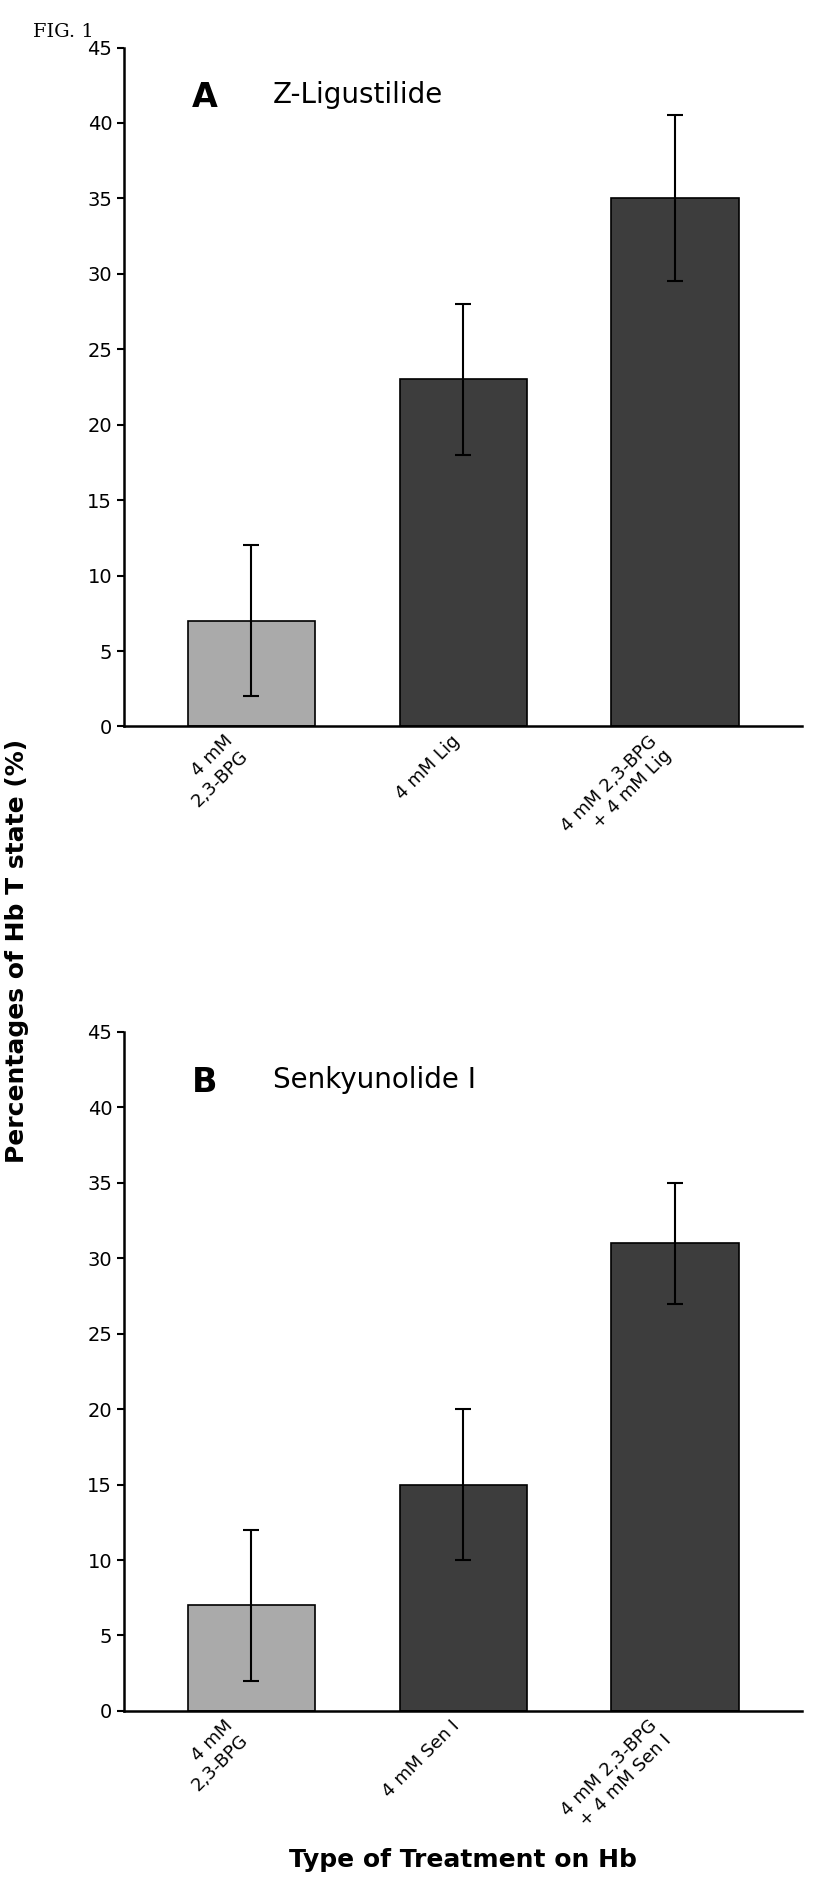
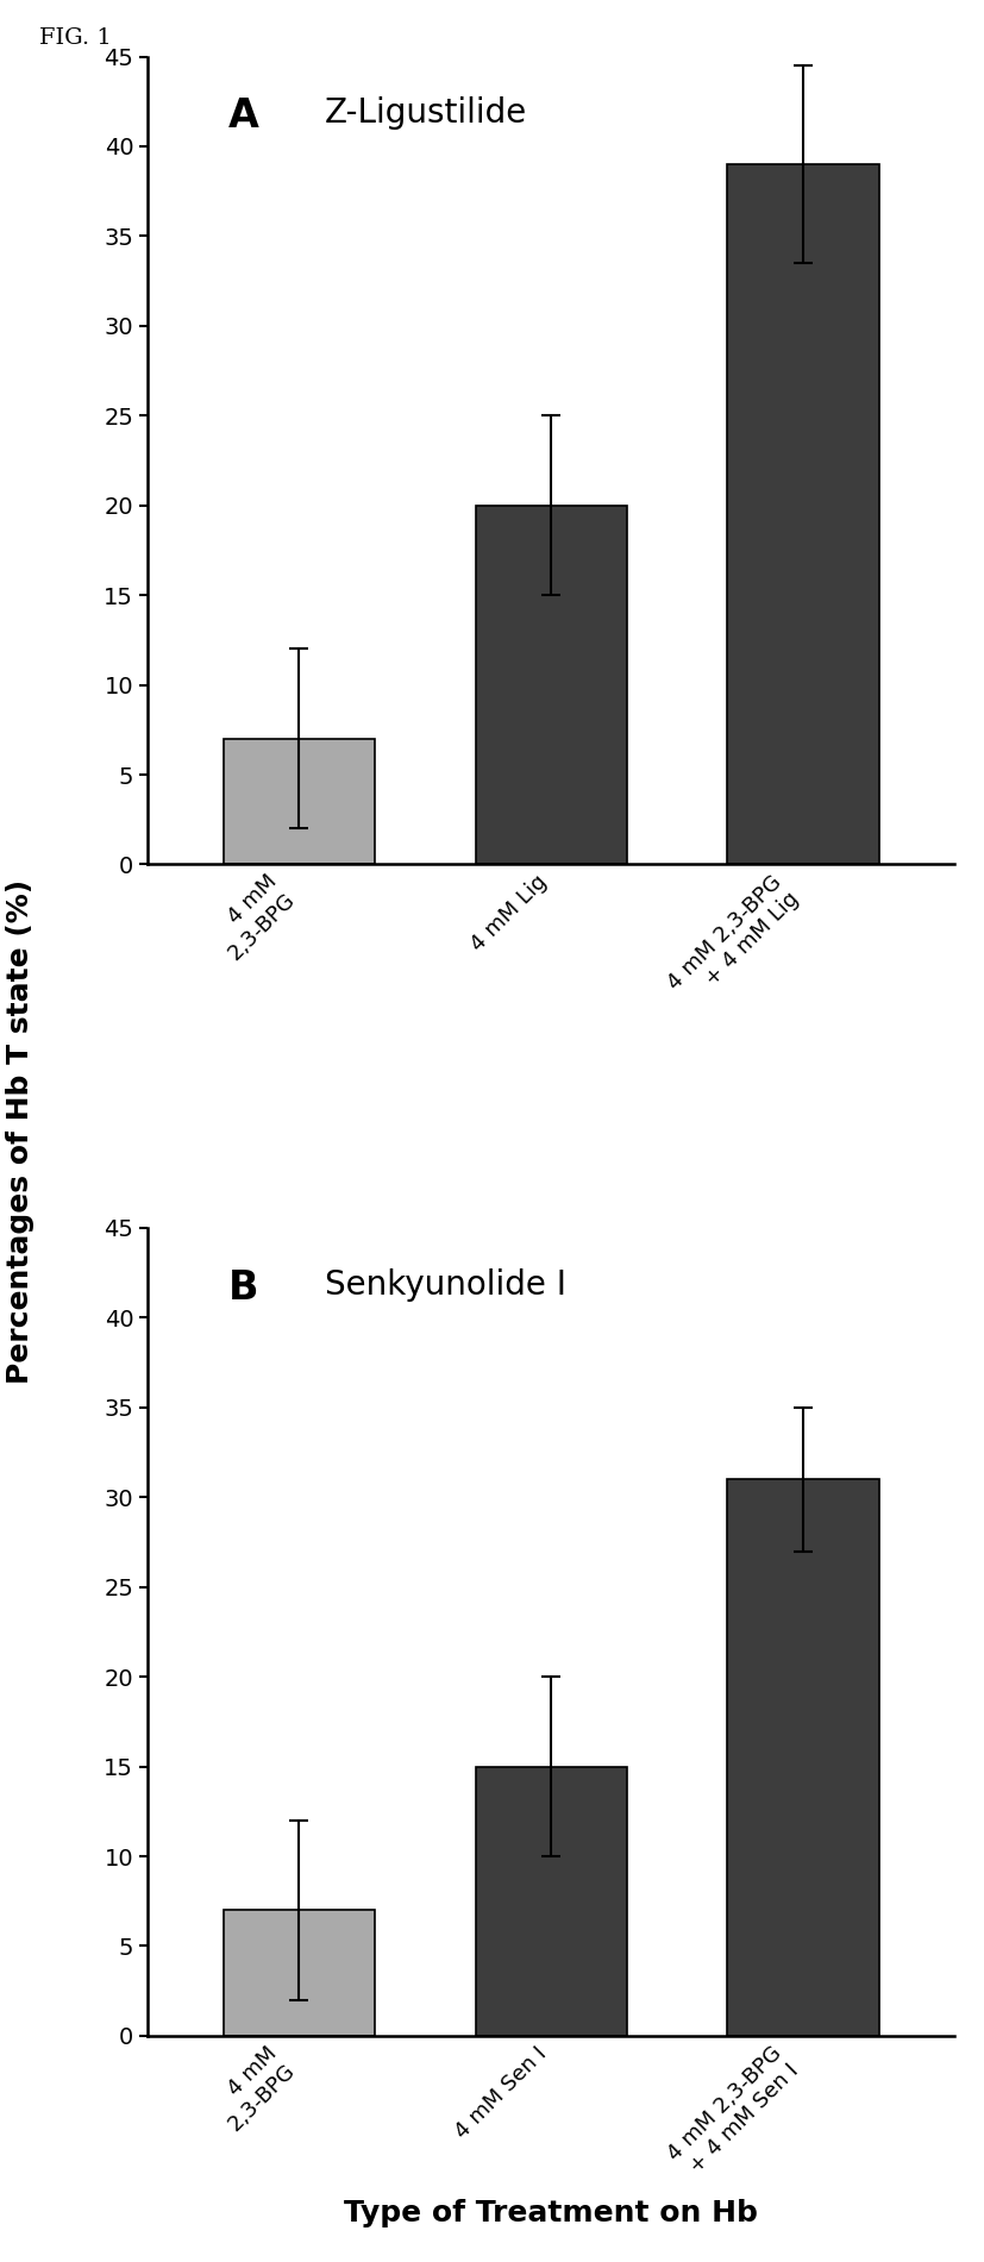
4 mM Lig: 23 -> 20
4 mM 2,3-BPG + 4 mM Lig: 35 -> 39
